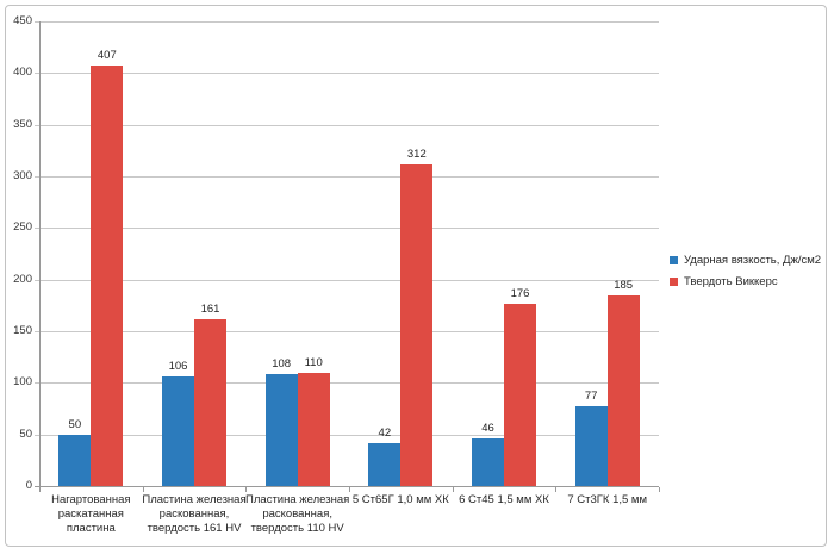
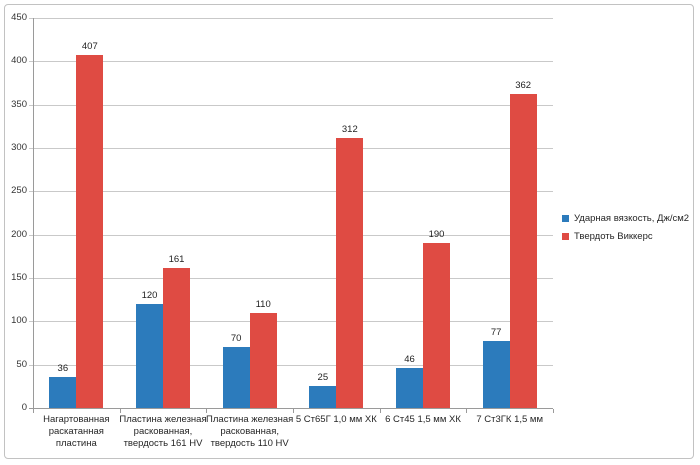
Ударная вязкость, Дж/см2/Нагартованная раскатанная пластина: 50 -> 36
Ударная вязкость, Дж/см2/Пластина железная раскованная, твердость 161 HV: 106 -> 120
Ударная вязкость, Дж/см2/Пластина железная раскованная, твердость 110 HV: 108 -> 70
Ударная вязкость, Дж/см2/5 Ст65Г 1,0 мм ХК: 42 -> 25
Твердоть Виккерс/6 Ст45 1,5 мм ХК: 176 -> 190
Твердоть Виккерс/7 Ст3ГК 1,5 мм: 185 -> 362
